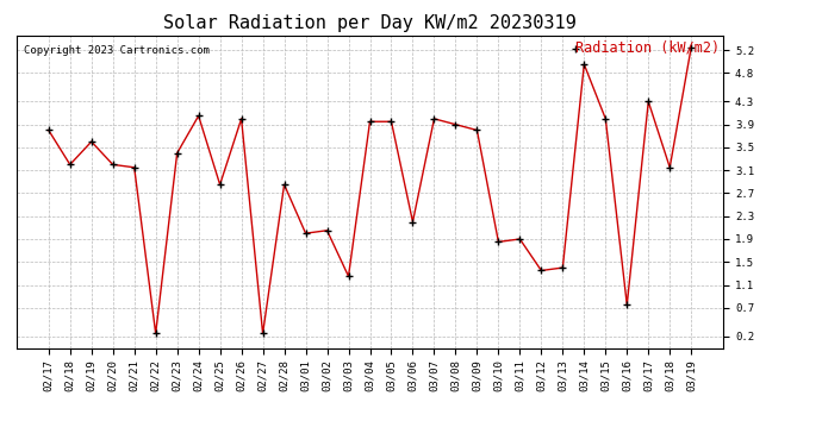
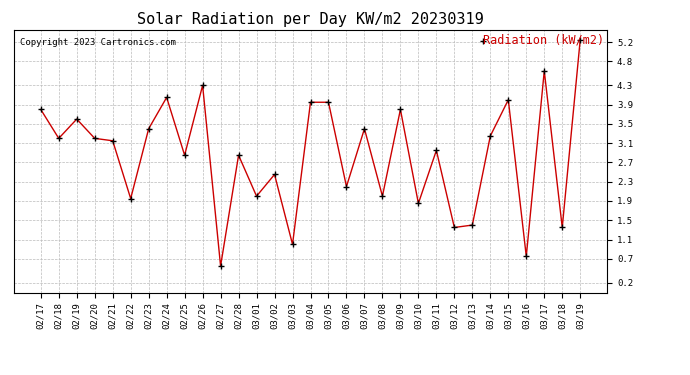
02/22: 0.25 -> 1.95
02/26: 4.00 -> 4.30
02/27: 0.25 -> 0.55
03/02: 2.05 -> 2.45
03/03: 1.25 -> 1.00
03/07: 4.00 -> 3.40
03/08: 3.90 -> 2.00
03/11: 1.90 -> 2.95
03/14: 4.95 -> 3.25
03/17: 4.30 -> 4.60
03/18: 3.15 -> 1.35
